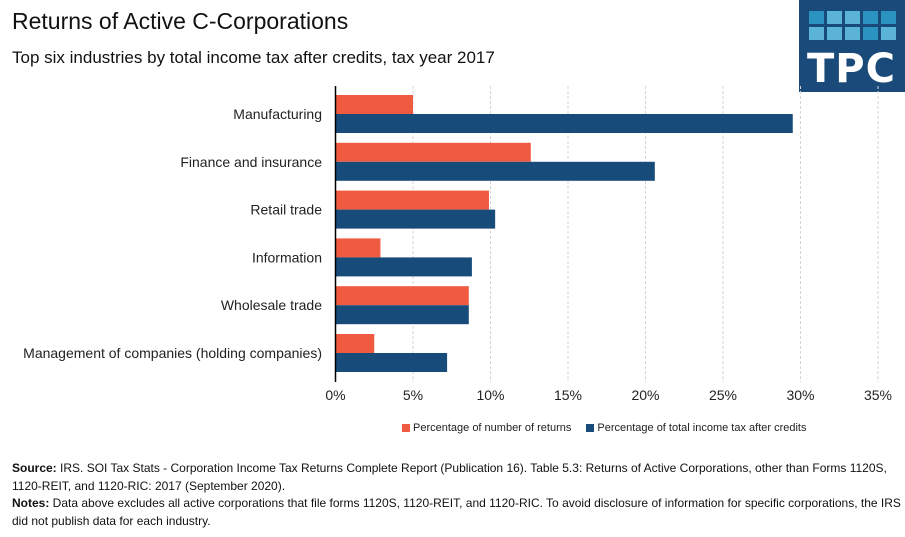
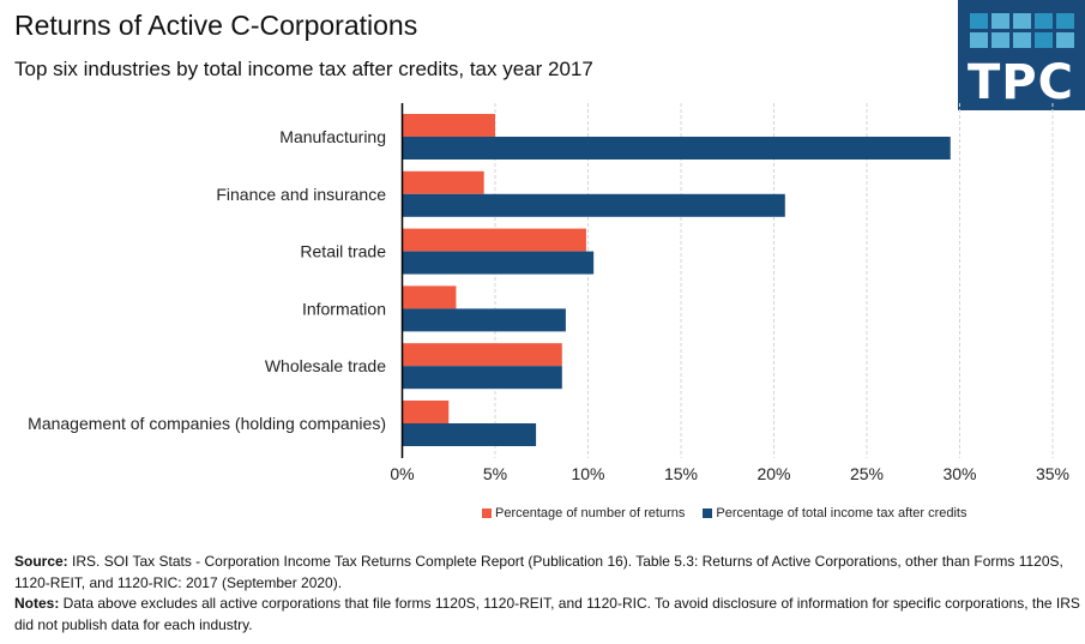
Percentage of number of returns/Finance and insurance: 12.6% -> 4.4%
